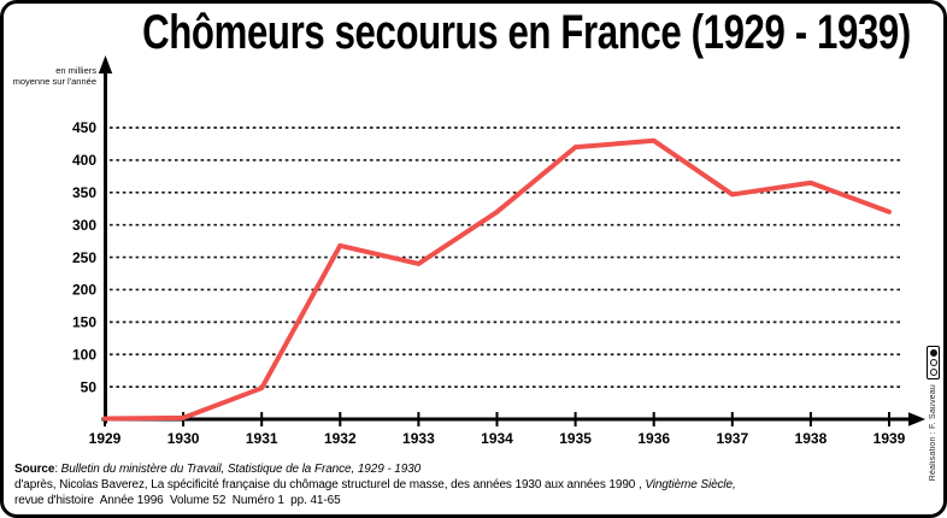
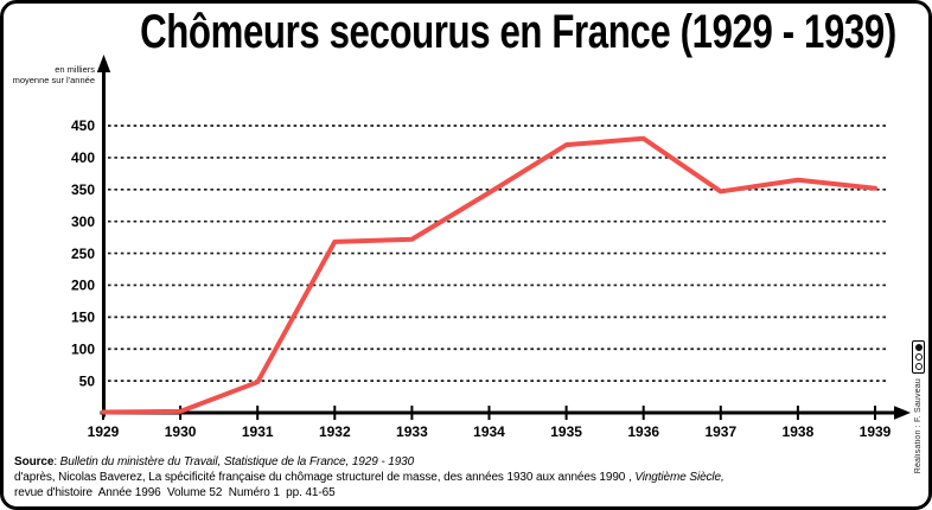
1933: 240 -> 270
1934: 320 -> 340
1939: 320 -> 350
